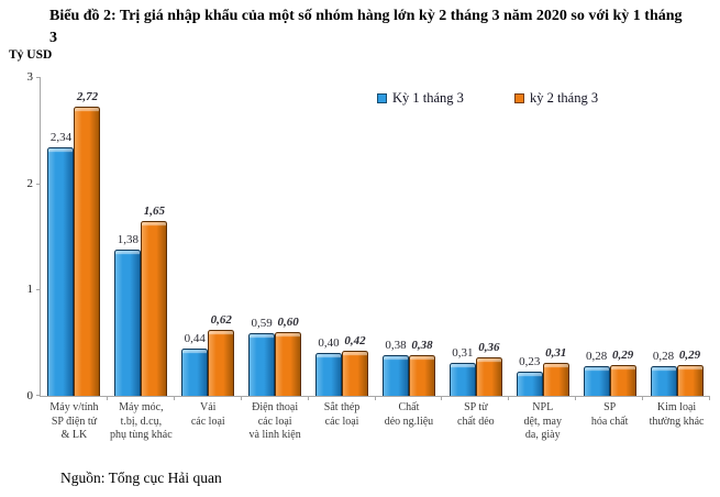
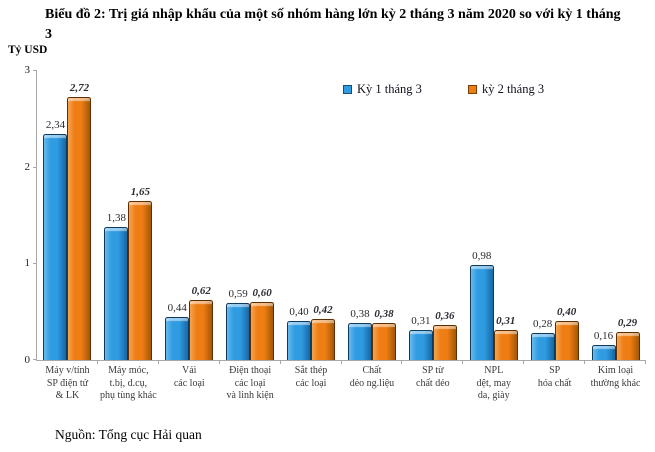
Kỳ 1 tháng 3/NPL dệt, may da, giày: 0,23 -> 0,98
kỳ 2 tháng 3/SP hóa chất: 0,29 -> 0,40
Kỳ 1 tháng 3/Kim loại thường khác: 0,28 -> 0,16
